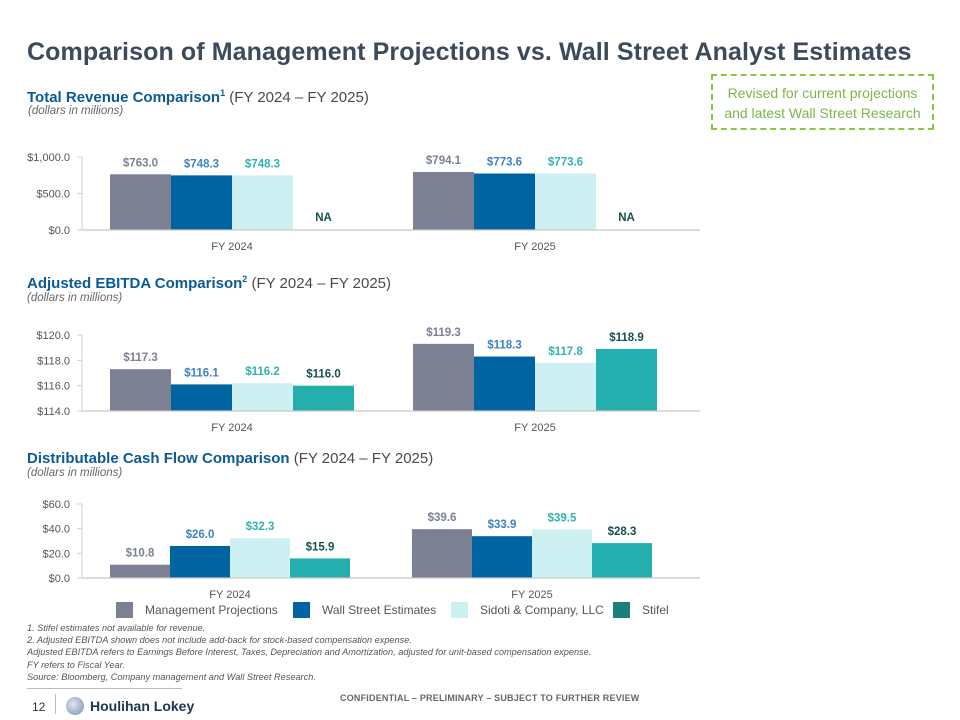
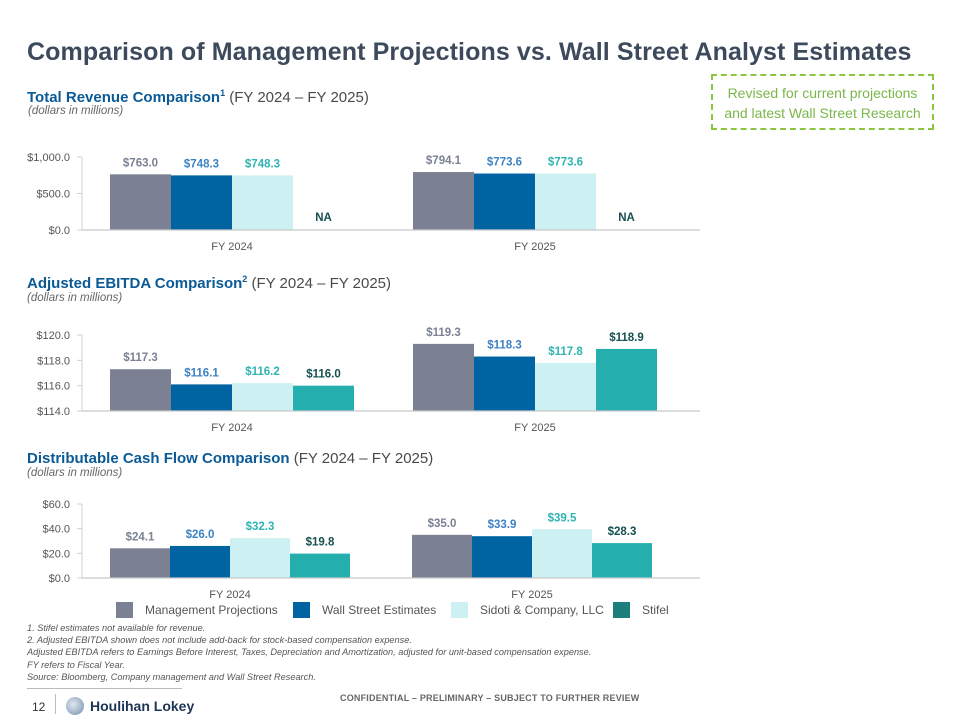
Distributable Cash Flow Comparison (FY 2024 – FY 2025)/Management Projections/FY 2024: $10.8 -> $24.1
Distributable Cash Flow Comparison (FY 2024 – FY 2025)/Stifel/FY 2024: $15.9 -> $19.8
Distributable Cash Flow Comparison (FY 2024 – FY 2025)/Management Projections/FY 2025: $39.6 -> $35.0
